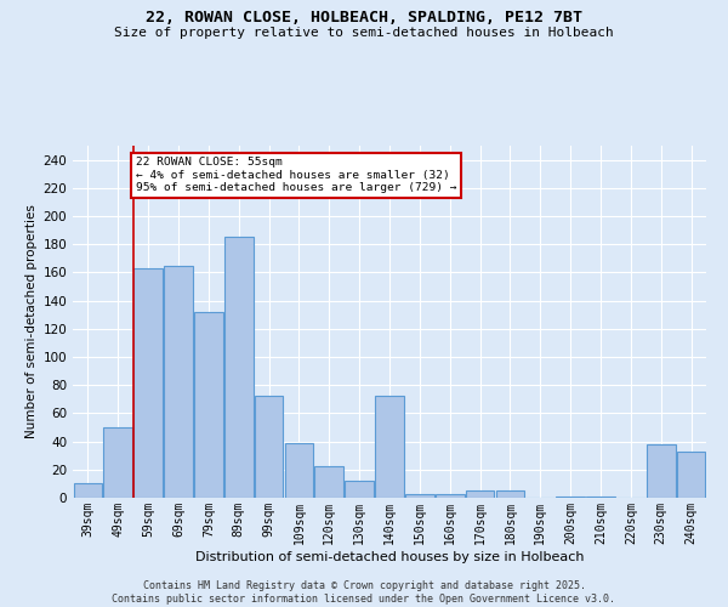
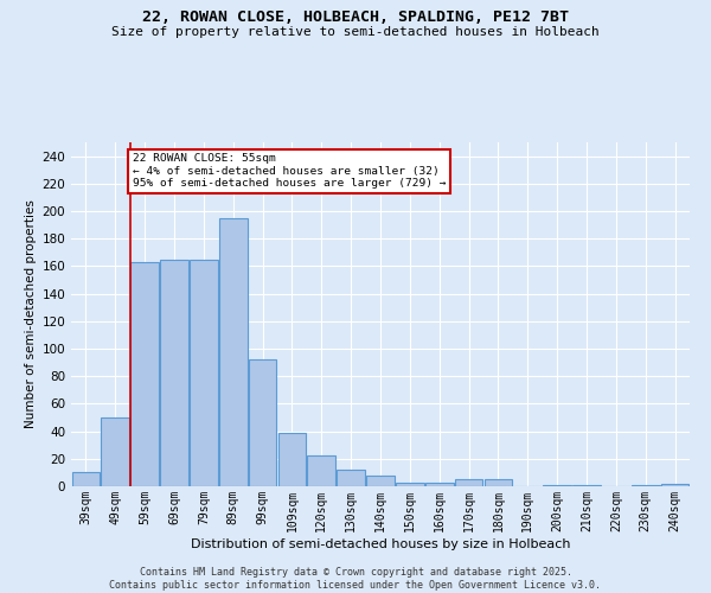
79sqm: 132 -> 165
89sqm: 185 -> 195
99sqm: 72 -> 92
140sqm: 72 -> 8
230sqm: 38 -> 1
240sqm: 33 -> 2
